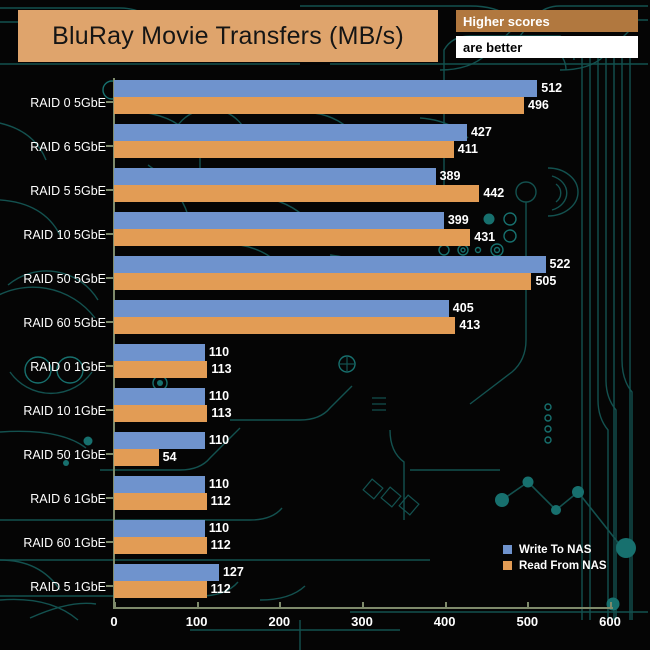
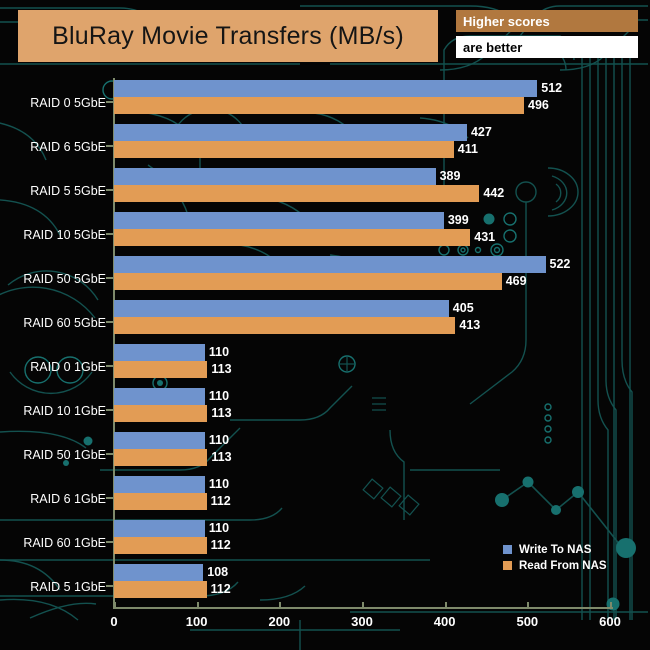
Read From NAS/RAID 50 5GbE: 505 -> 469
Read From NAS/RAID 50 1GbE: 54 -> 113
Write To NAS/RAID 5 1GbE: 127 -> 108
